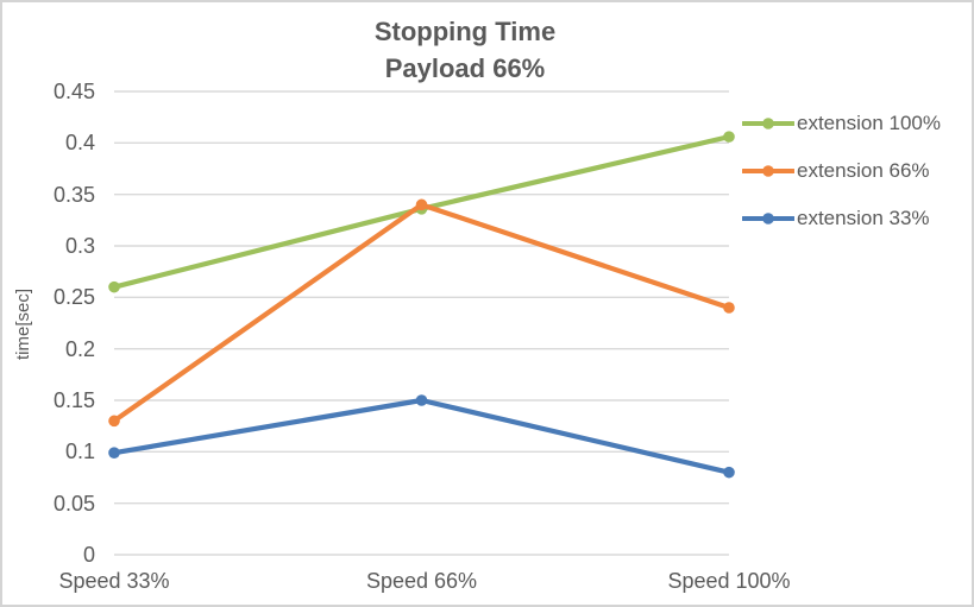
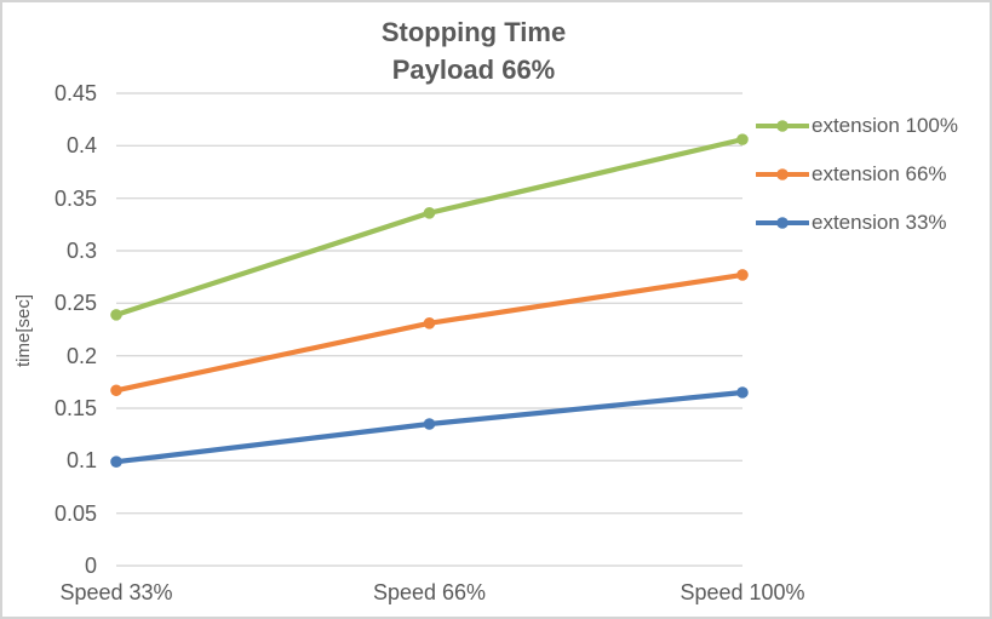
extension 100%/Speed 33%: 0.26 -> 0.24
extension 66%/Speed 33%: 0.13 -> 0.17
extension 66%/Speed 66%: 0.34 -> 0.23
extension 33%/Speed 66%: 0.15 -> 0.14
extension 66%/Speed 100%: 0.24 -> 0.28
extension 33%/Speed 100%: 0.08 -> 0.17
